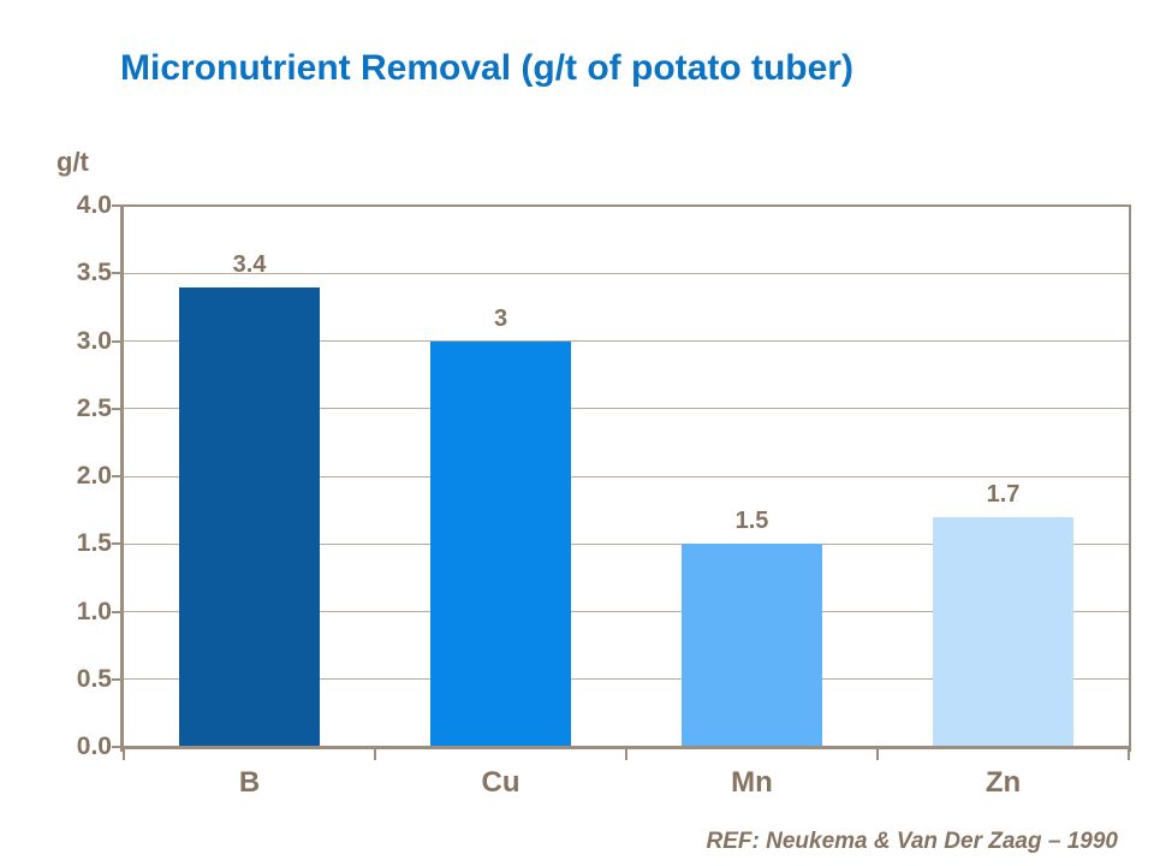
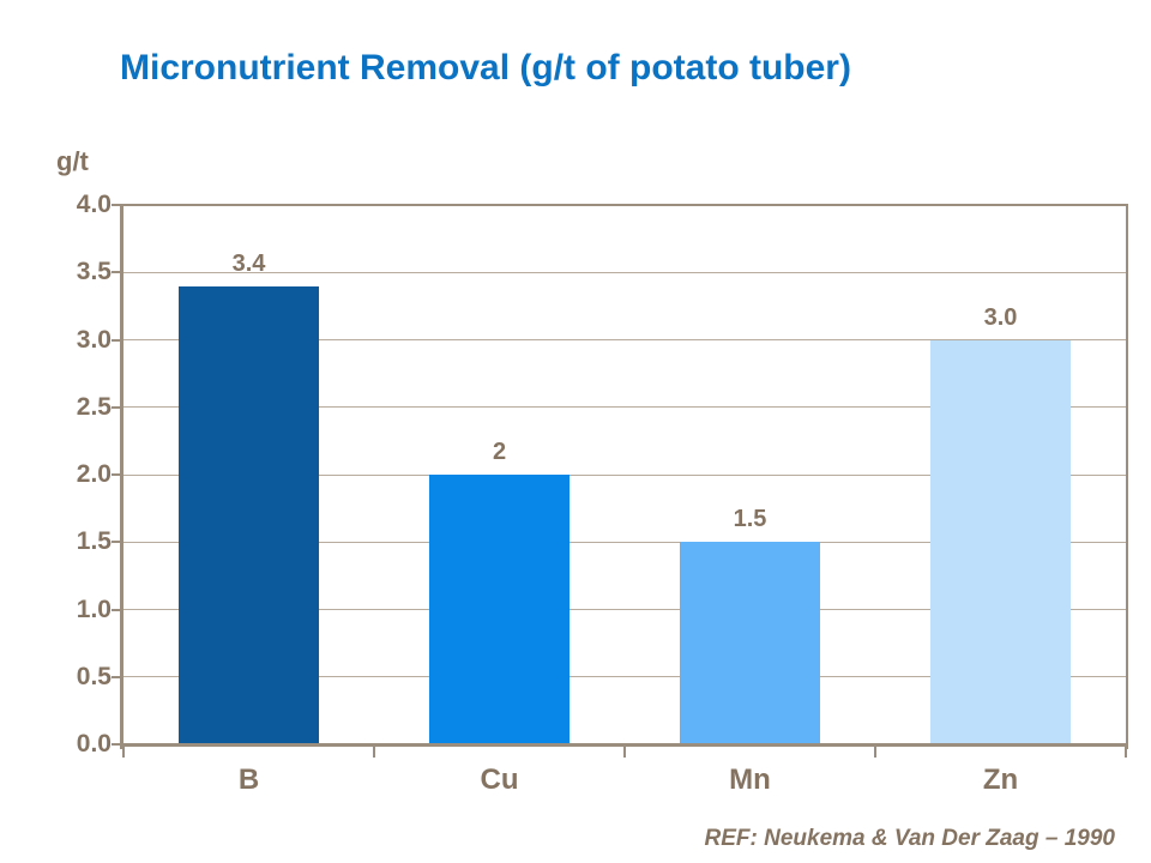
Cu: 3 -> 2
Zn: 1.7 -> 3.0
